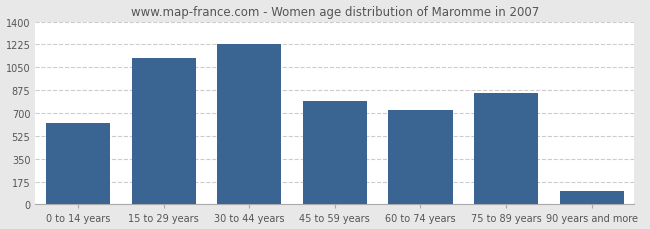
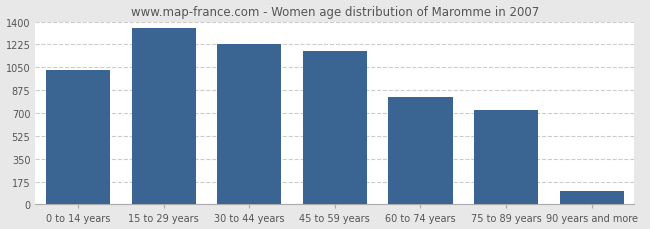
0 to 14 years: 620 -> 1020
15 to 29 years: 1120 -> 1350
45 to 59 years: 790 -> 1180
60 to 74 years: 720 -> 820
75 to 89 years: 850 -> 720
